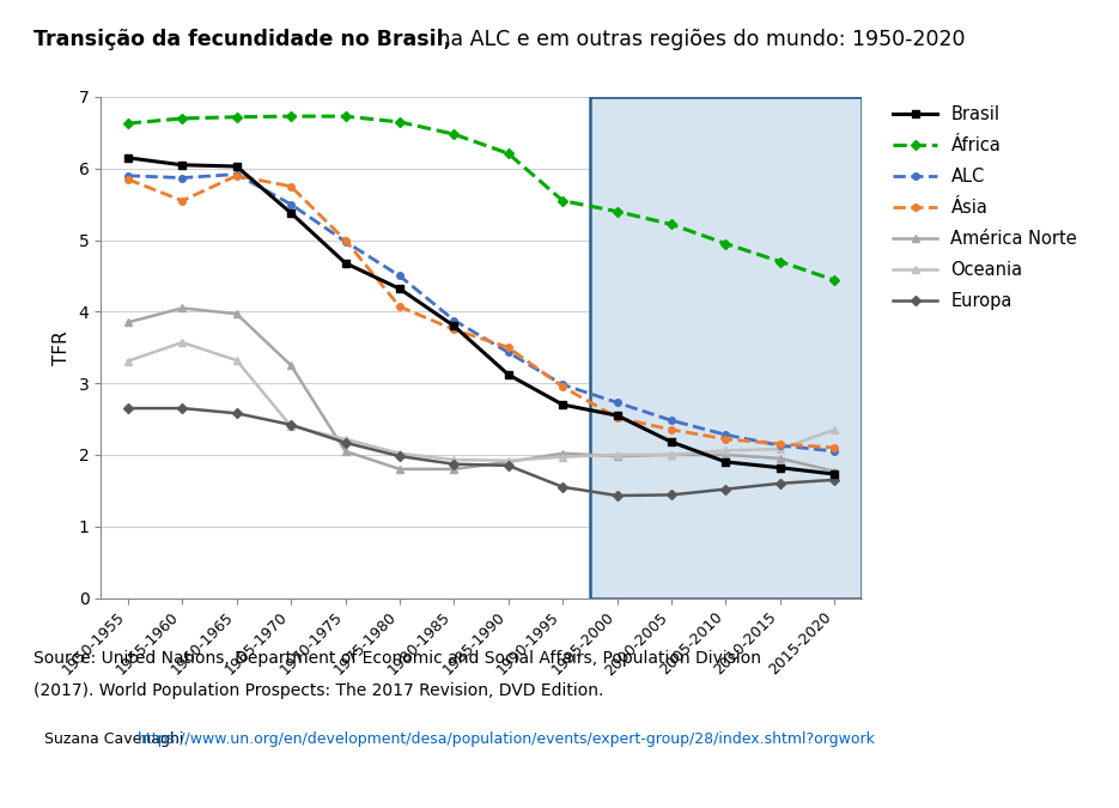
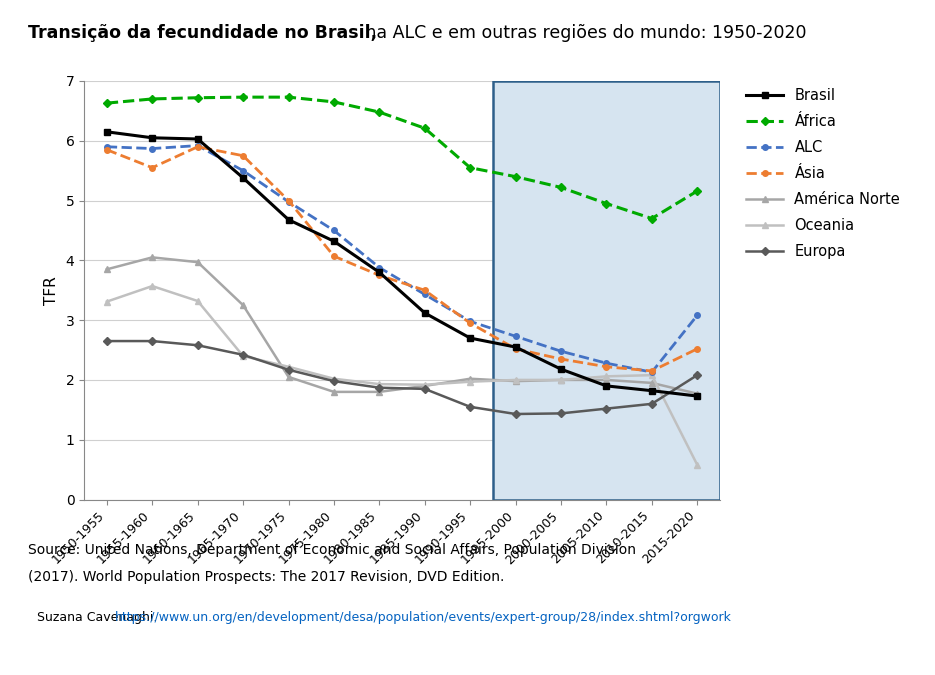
África/2015-2020: 4.44 -> 5.16
ALC/2015-2020: 2.05 -> 3.08
Ásia/2015-2020: 2.10 -> 2.52
Oceania/2015-2020: 2.35 -> 0.58
Europa/2015-2020: 1.65 -> 2.08
